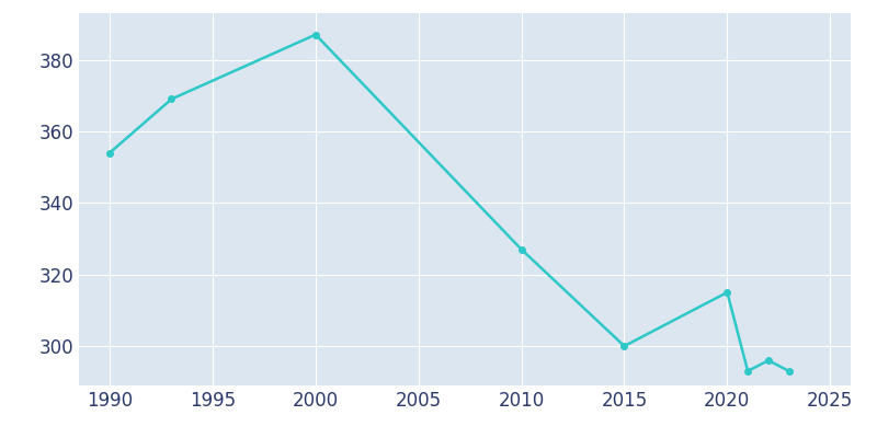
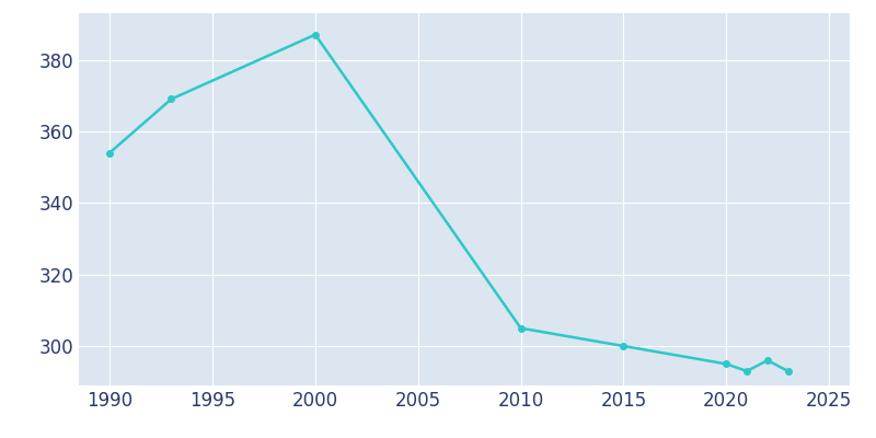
2010: 327 -> 305
2020: 315 -> 295
